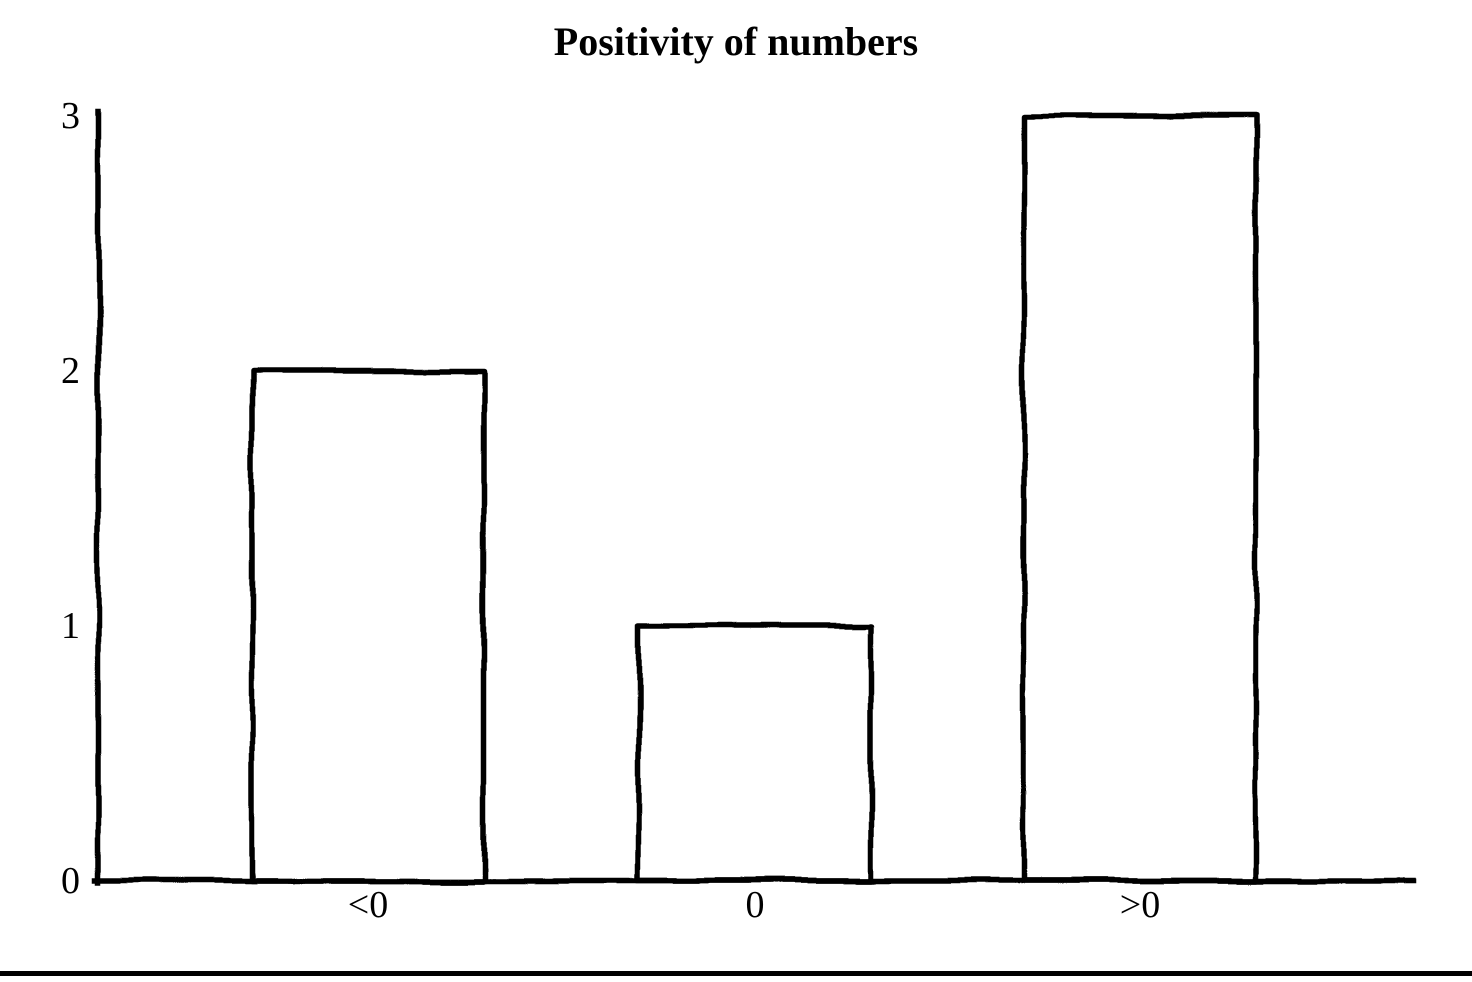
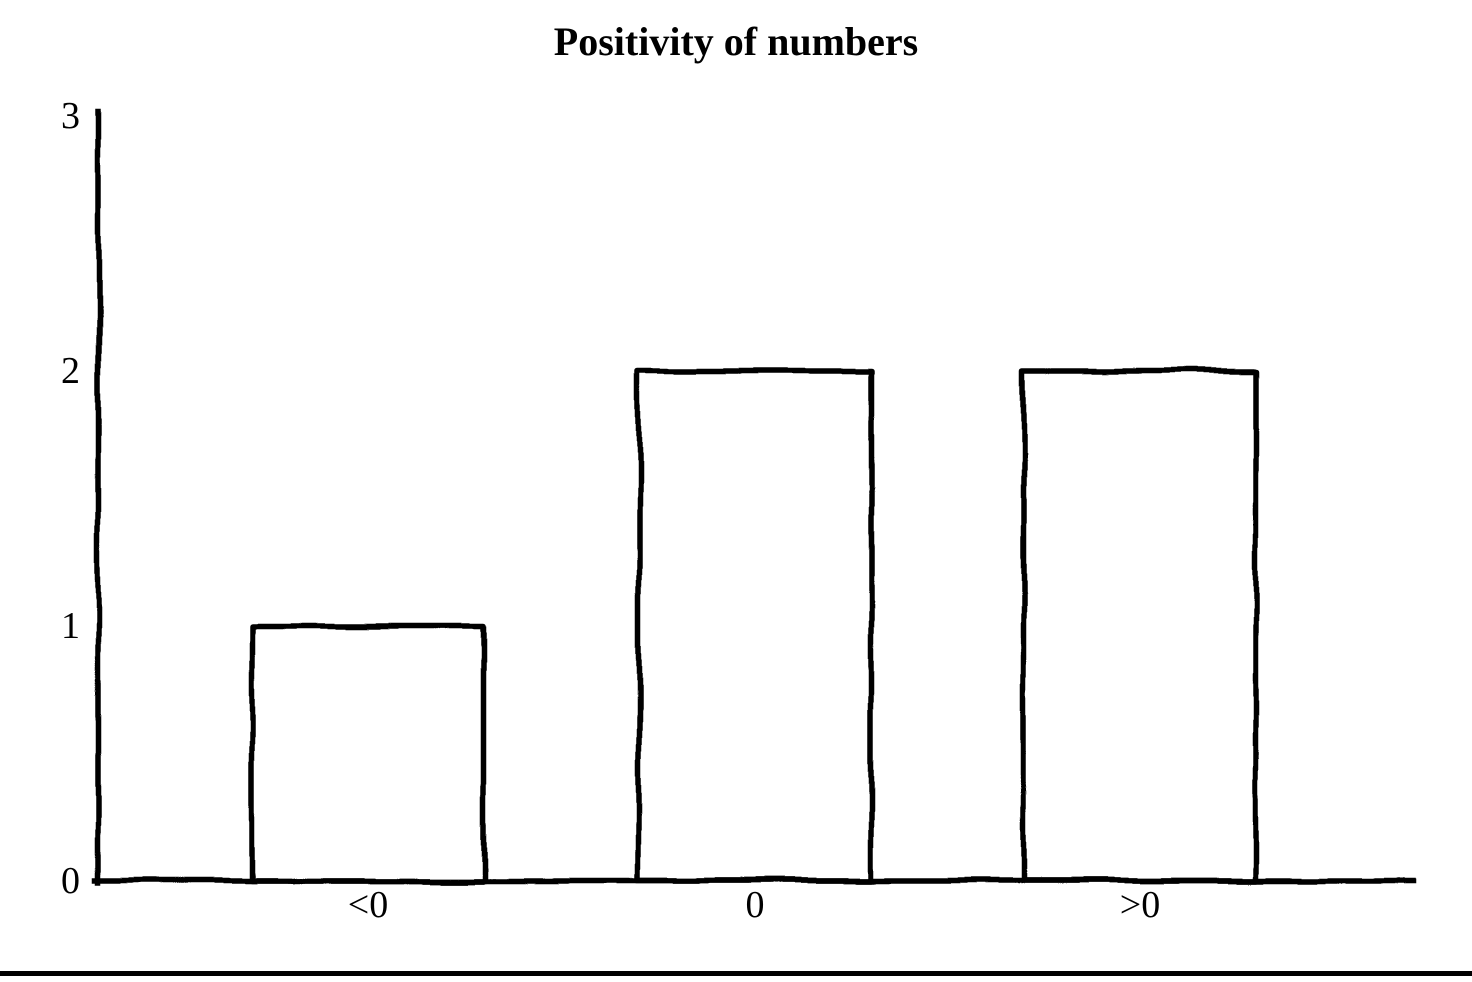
<0: 2 -> 1
0: 1 -> 2
>0: 3 -> 2
